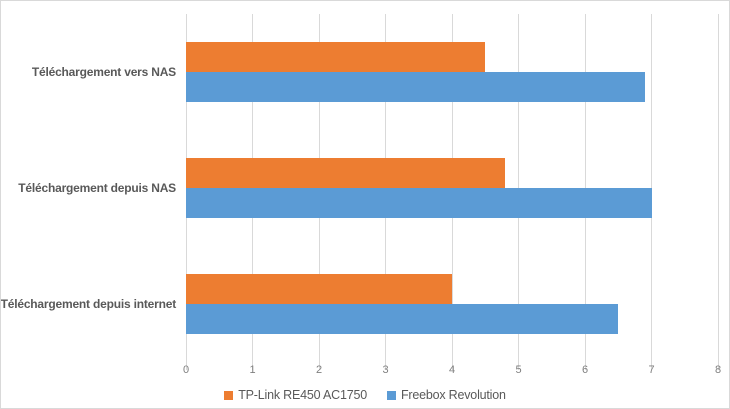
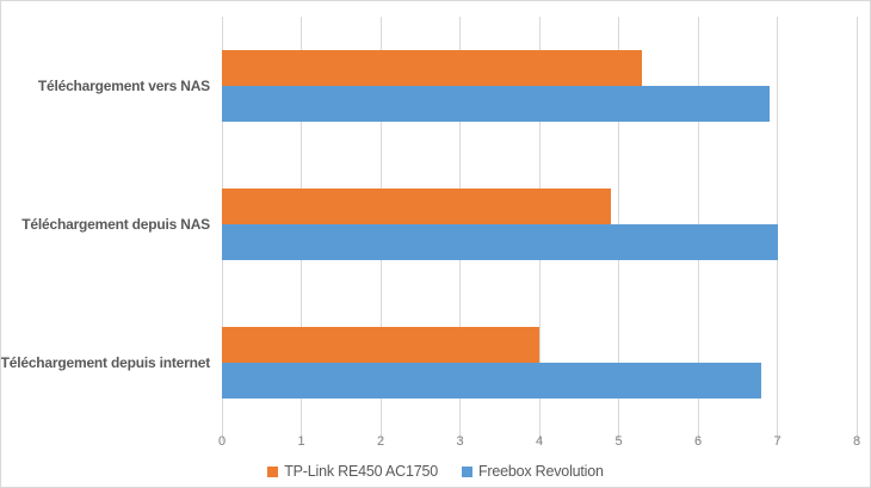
TP-Link RE450 AC1750/Téléchargement vers NAS: 4.5 -> 5.3
TP-Link RE450 AC1750/Téléchargement depuis NAS: 4.8 -> 4.9
Freebox Revolution/Téléchargement depuis internet: 6.5 -> 6.8
